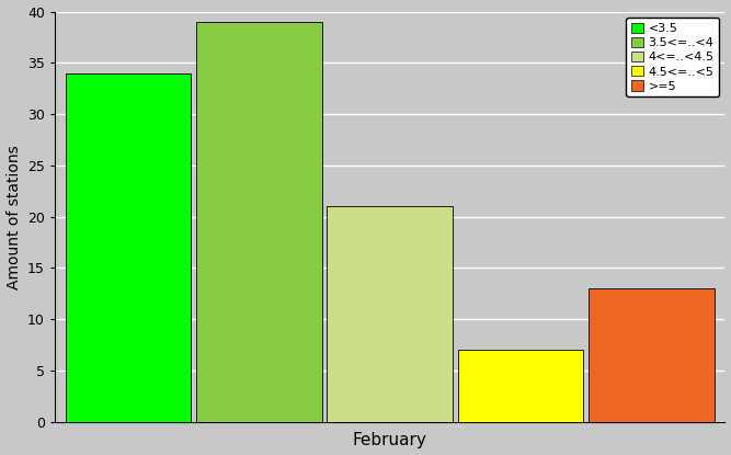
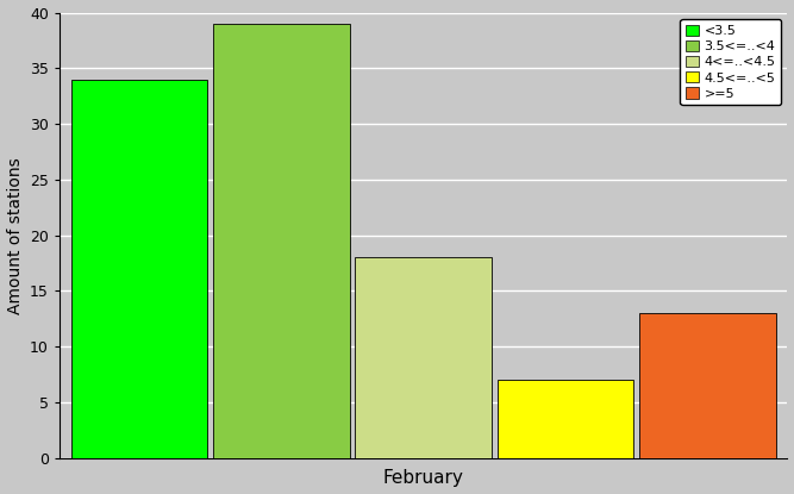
February: 21 -> 18
